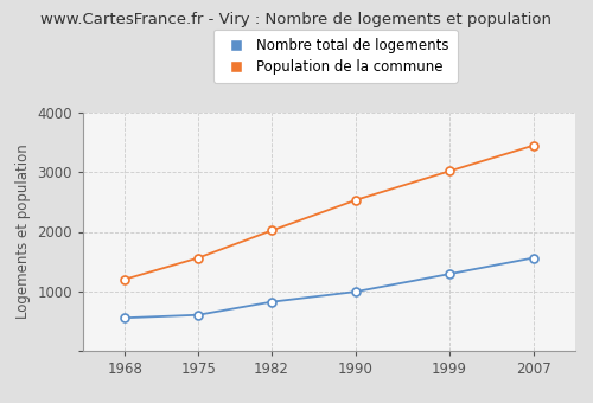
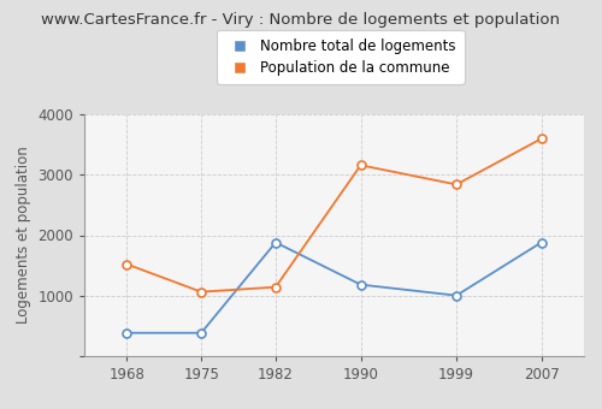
Nombre total de logements/1968: 550 -> 380
Population de la commune/1968: 1200 -> 1520
Nombre total de logements/1975: 600 -> 380
Population de la commune/1975: 1560 -> 1060
Nombre total de logements/1982: 820 -> 1880
Population de la commune/1982: 2020 -> 1140
Nombre total de logements/1990: 990 -> 1180
Population de la commune/1990: 2530 -> 3160
Nombre total de logements/1999: 1290 -> 1000
Population de la commune/1999: 3020 -> 2840
Nombre total de logements/2007: 1560 -> 1880
Population de la commune/2007: 3450 -> 3600
